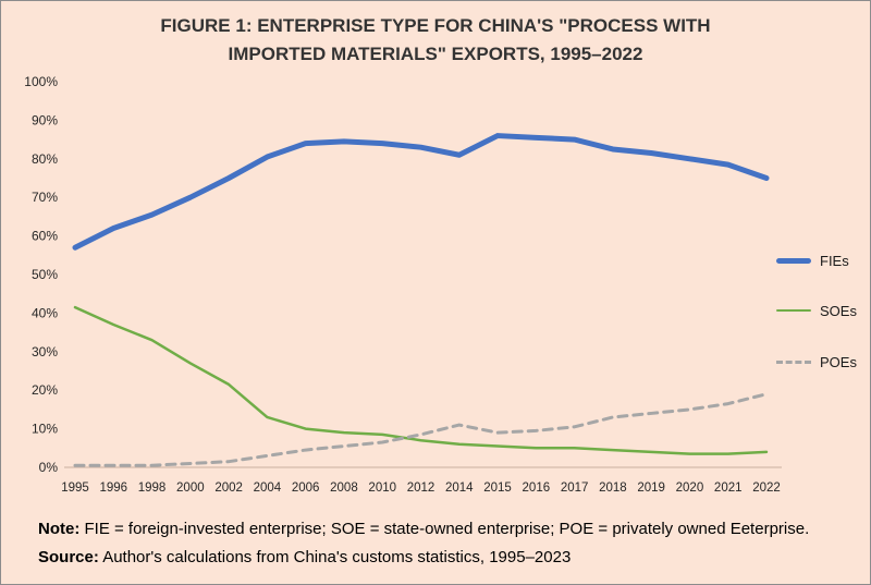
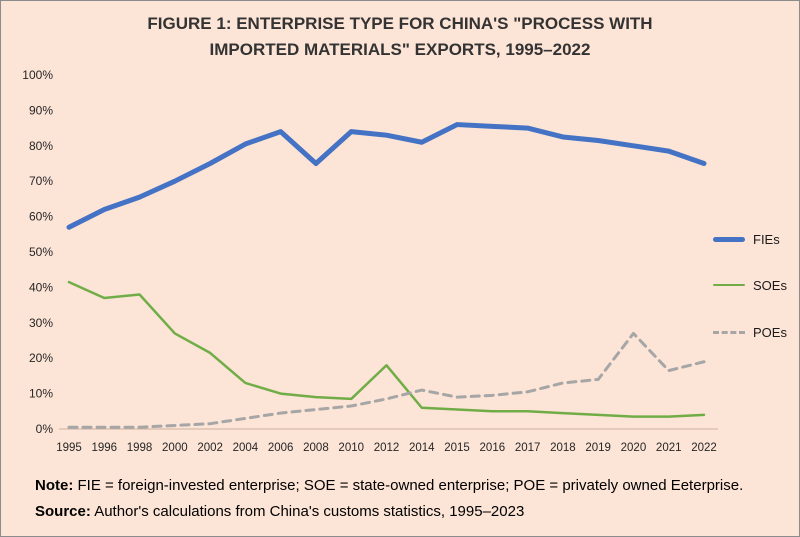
SOEs/1998: 33% -> 38%
FIEs/2008: 84% -> 75%
SOEs/2012: 7% -> 18%
POEs/2020: 15% -> 27%
